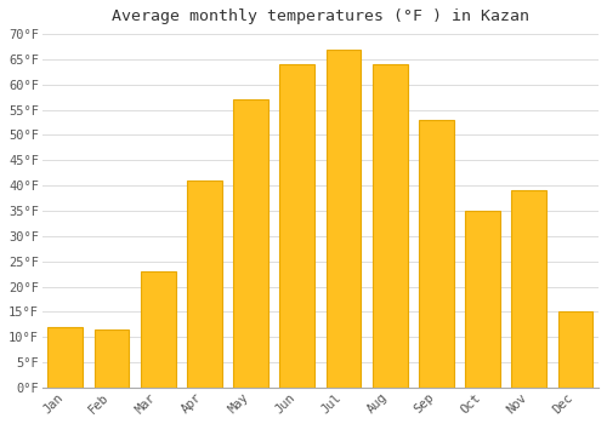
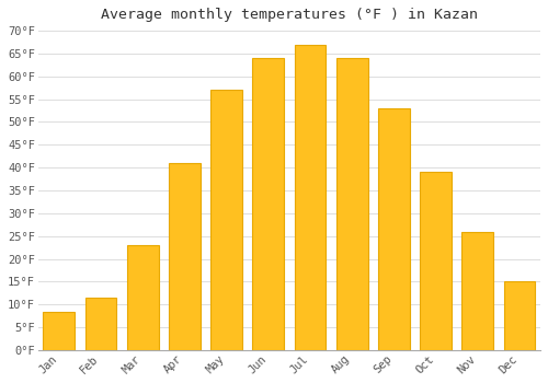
Jan: 12.0°F -> 8.5°F
Oct: 35.0°F -> 39.0°F
Nov: 39.0°F -> 26.0°F
